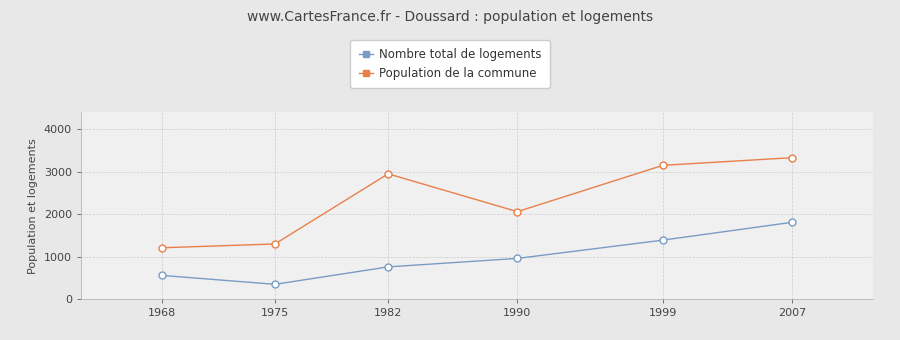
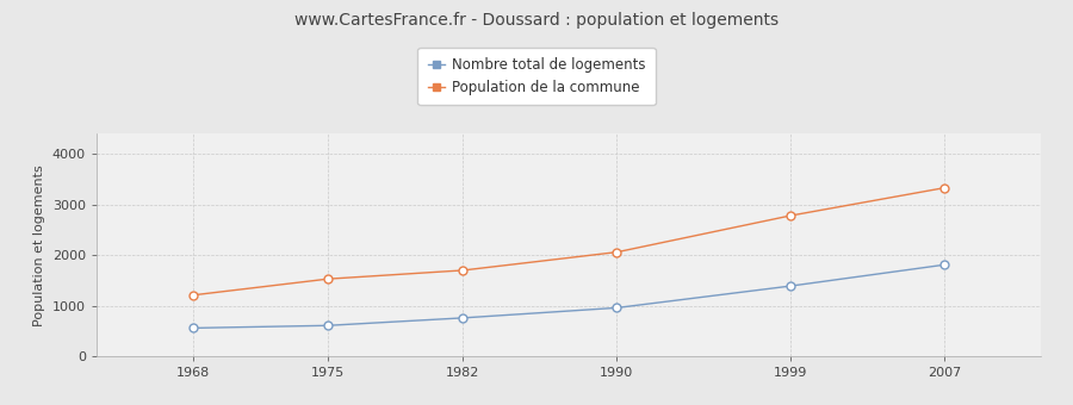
Nombre total de logements/1975: 350 -> 610
Population de la commune/1975: 1300 -> 1530
Population de la commune/1982: 2950 -> 1700
Population de la commune/1999: 3150 -> 2780
